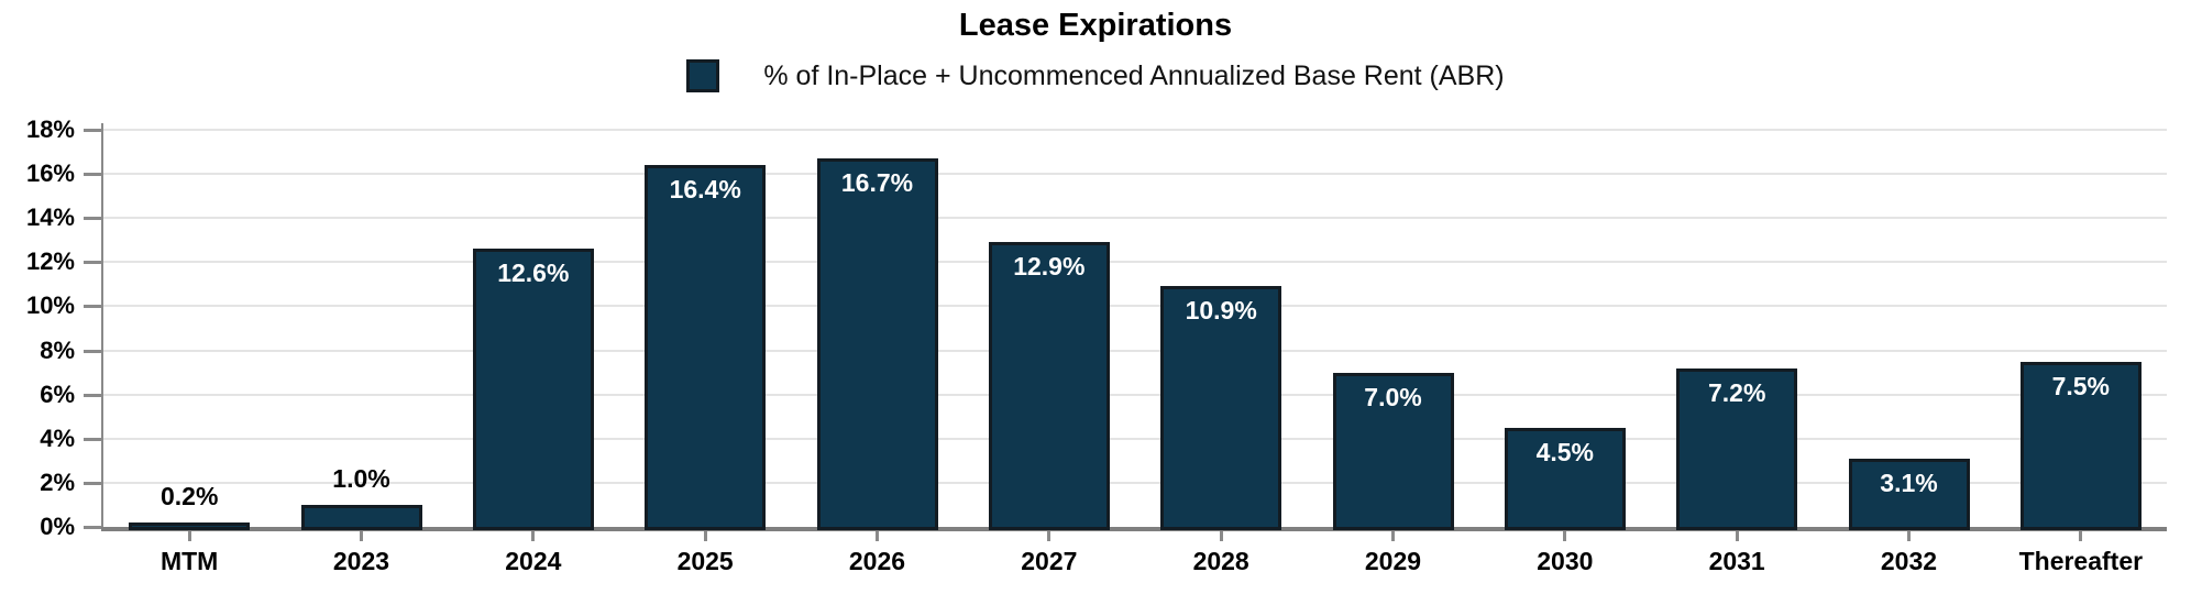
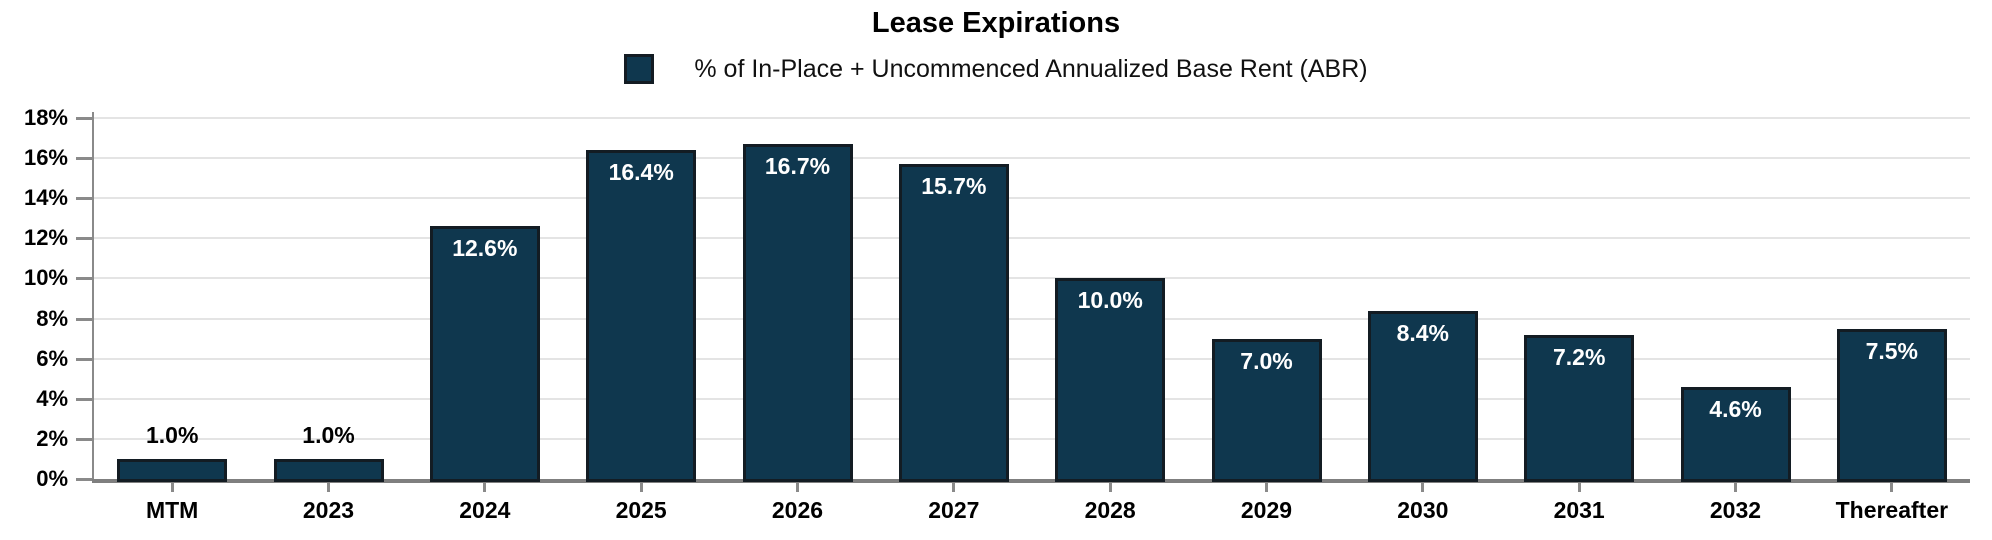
MTM: 0.2% -> 1.0%
2027: 12.9% -> 15.7%
2028: 10.9% -> 10.0%
2030: 4.5% -> 8.4%
2032: 3.1% -> 4.6%
